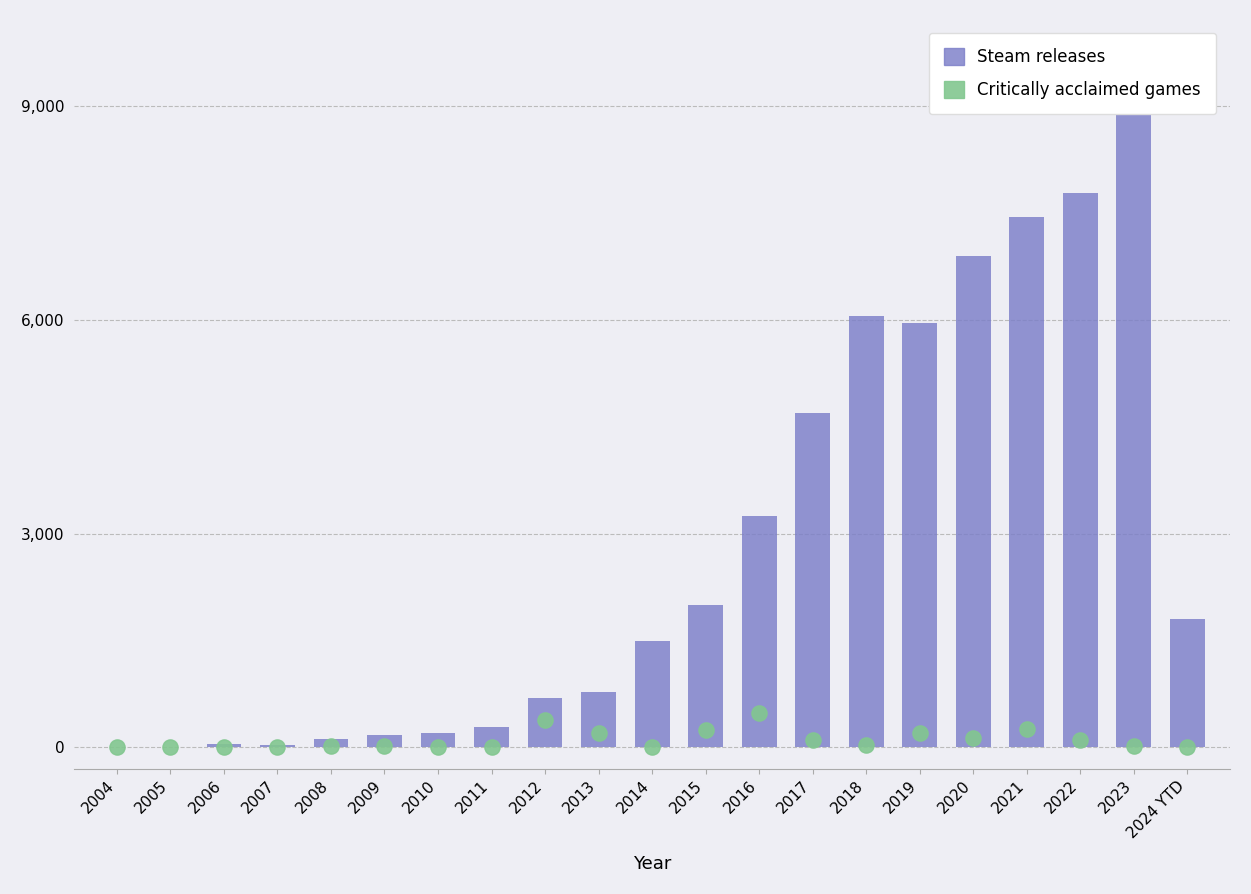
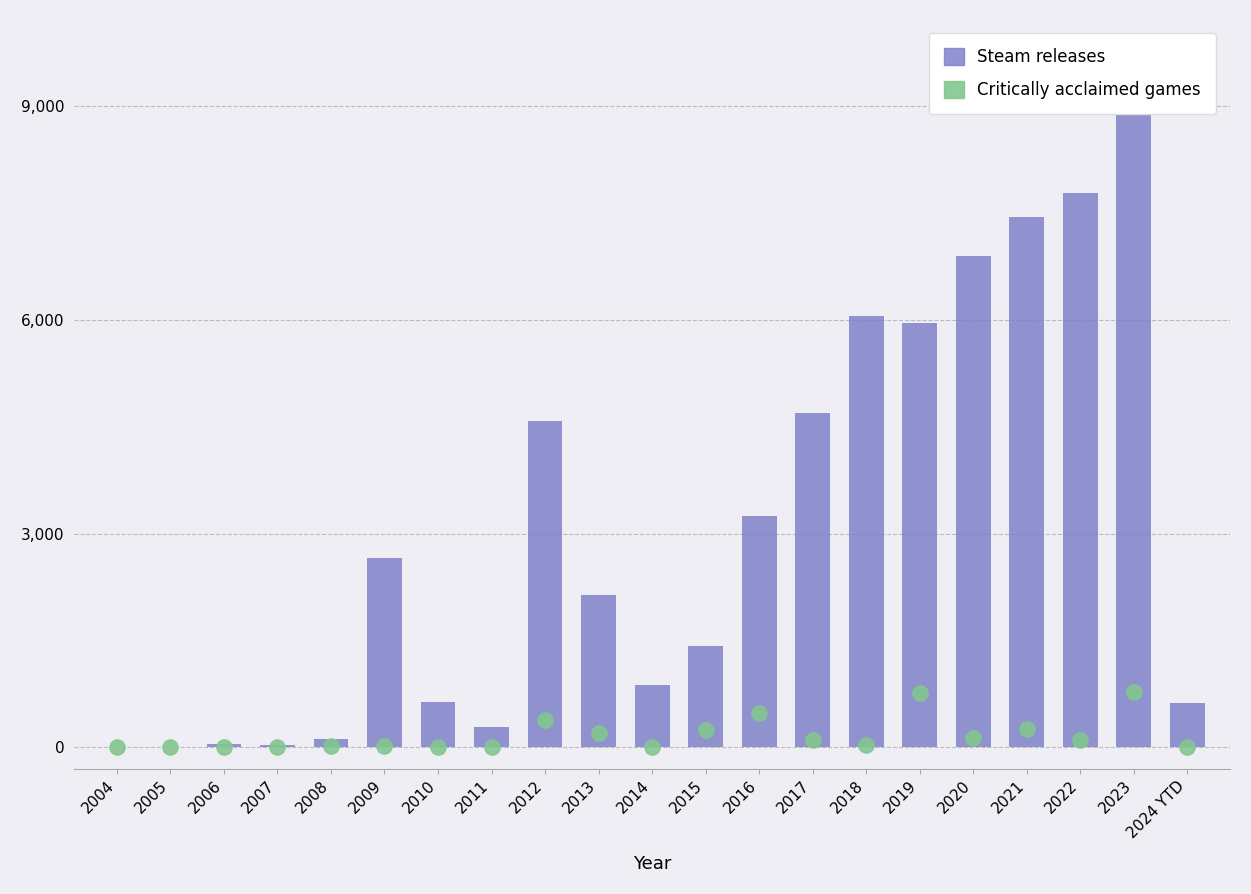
Steam releases/2009: 180 -> 2,660
Steam releases/2010: 200 -> 640
Steam releases/2012: 700 -> 4,580
Steam releases/2013: 780 -> 2,140
Steam releases/2014: 1,500 -> 880
Steam releases/2015: 2,000 -> 1,420
Critically acclaimed games/2019: 200 -> 760
Critically acclaimed games/2023: 20 -> 780
Steam releases/2024 YTD: 1,800 -> 620
